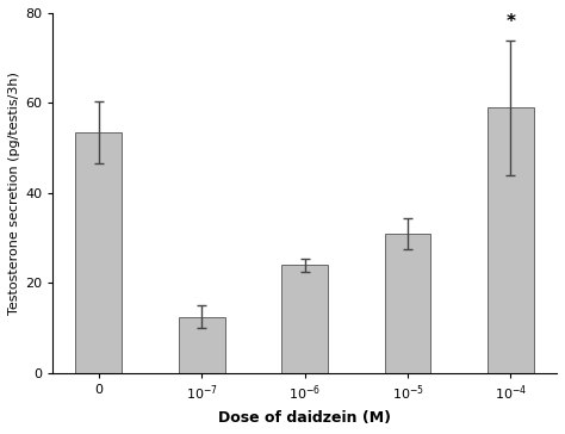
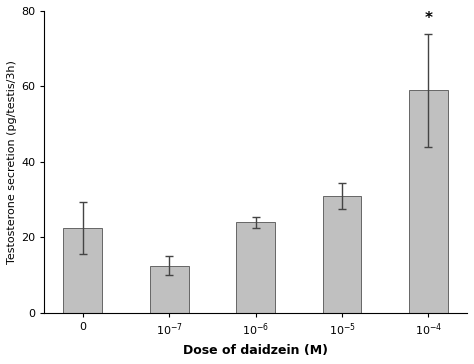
0: 53.5 -> 22.5
